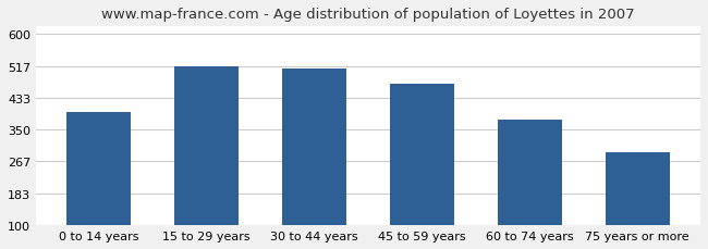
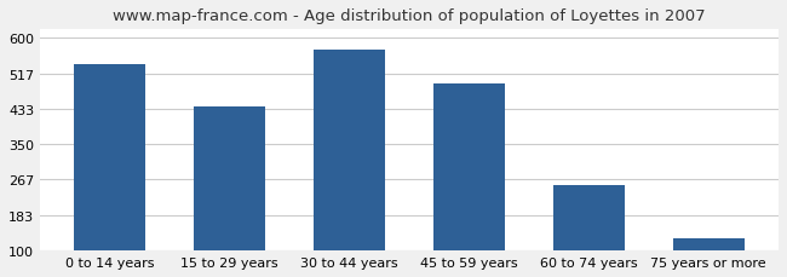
0 to 14 years: 395 -> 537
15 to 29 years: 515 -> 440
30 to 44 years: 510 -> 573
45 to 59 years: 470 -> 492
60 to 74 years: 375 -> 253
75 years or more: 290 -> 128
